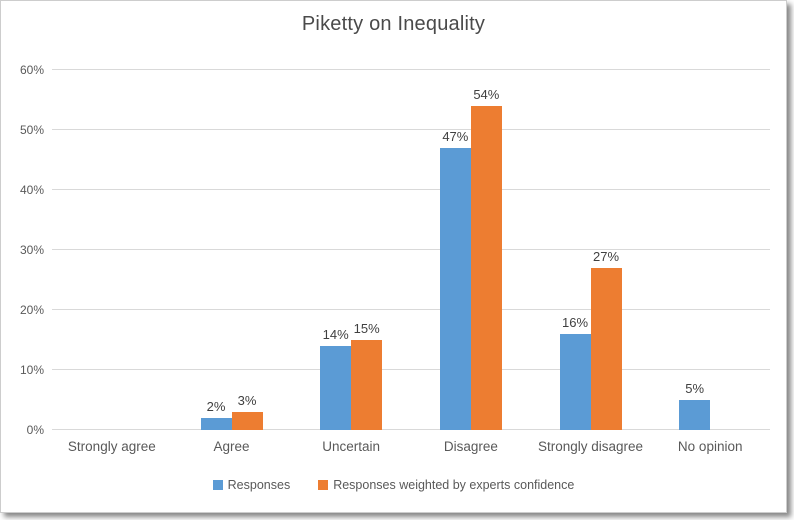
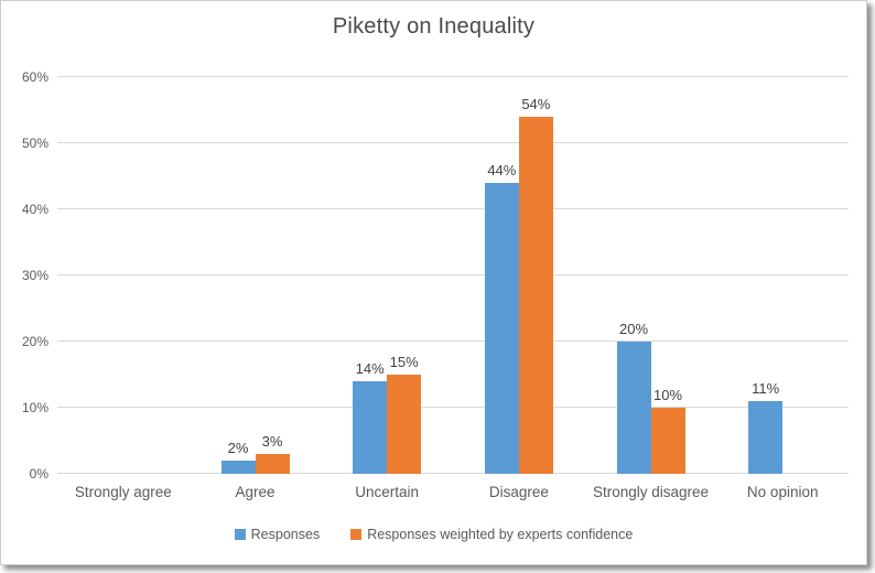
Responses/Disagree: 47% -> 44%
Responses/Strongly disagree: 16% -> 20%
Responses weighted by experts confidence/Strongly disagree: 27% -> 10%
Responses/No opinion: 5% -> 11%
